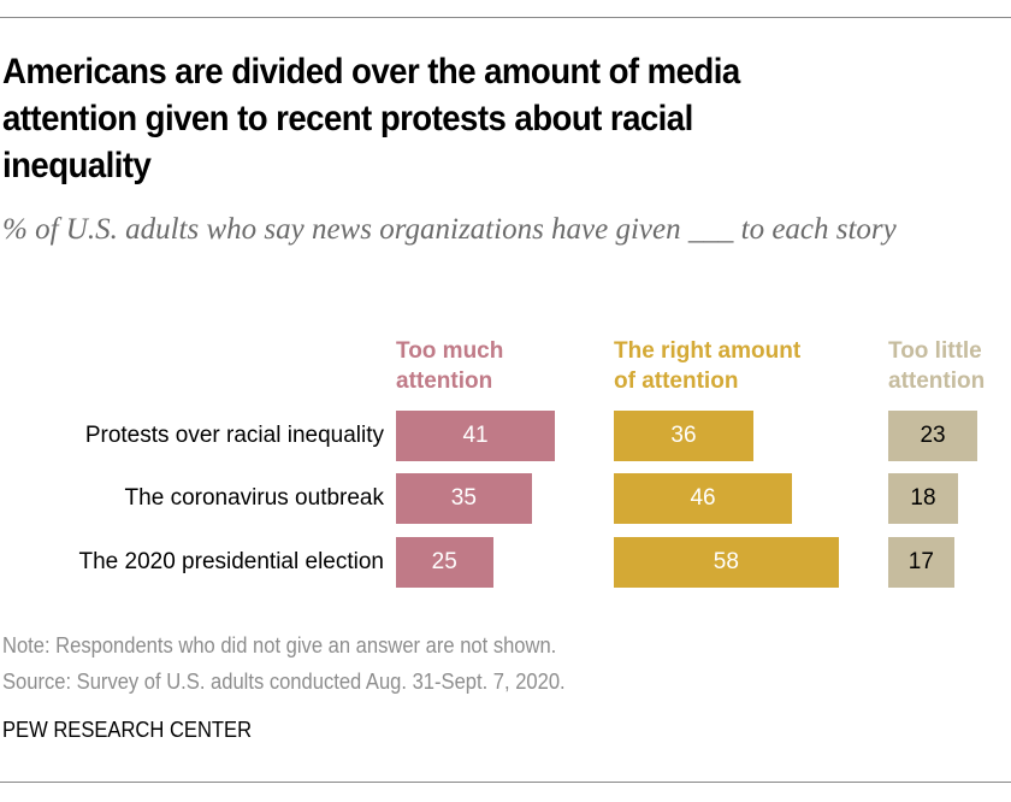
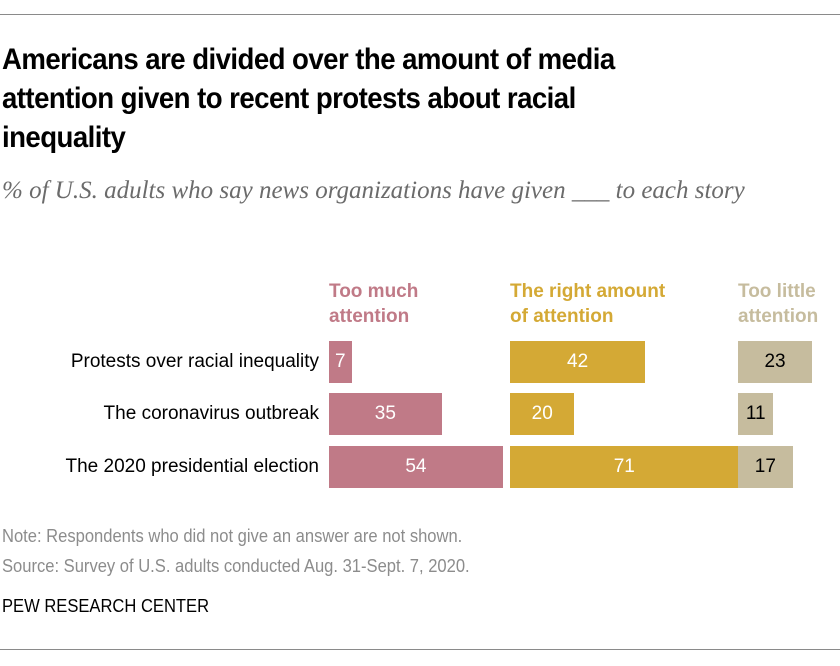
Too much attention/Protests over racial inequality: 41 -> 7
The right amount of attention/Protests over racial inequality: 36 -> 42
The right amount of attention/The coronavirus outbreak: 46 -> 20
Too little attention/The coronavirus outbreak: 18 -> 11
Too much attention/The 2020 presidential election: 25 -> 54
The right amount of attention/The 2020 presidential election: 58 -> 71
